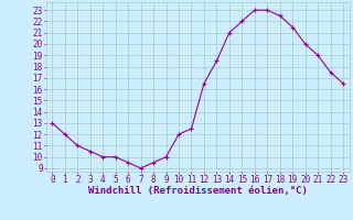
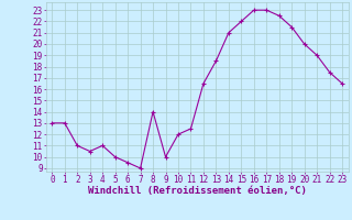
1: 12.0 -> 13.0
4: 10.0 -> 11.0
8: 9.5 -> 14.0
